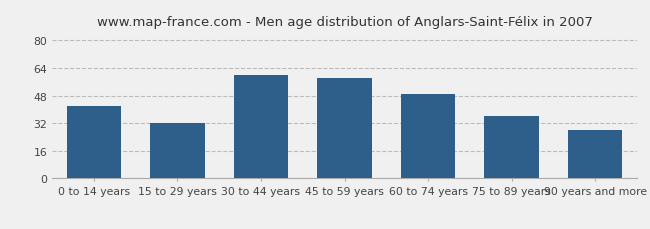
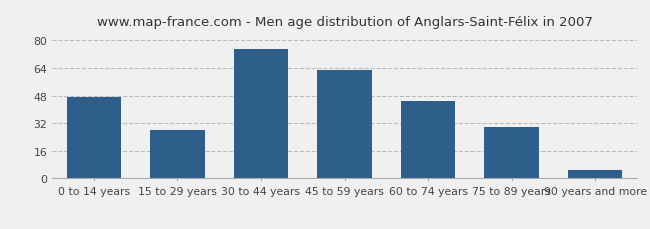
0 to 14 years: 42 -> 47
15 to 29 years: 32 -> 28
30 to 44 years: 60 -> 75
45 to 59 years: 58 -> 63
60 to 74 years: 49 -> 45
75 to 89 years: 36 -> 30
90 years and more: 28 -> 5
